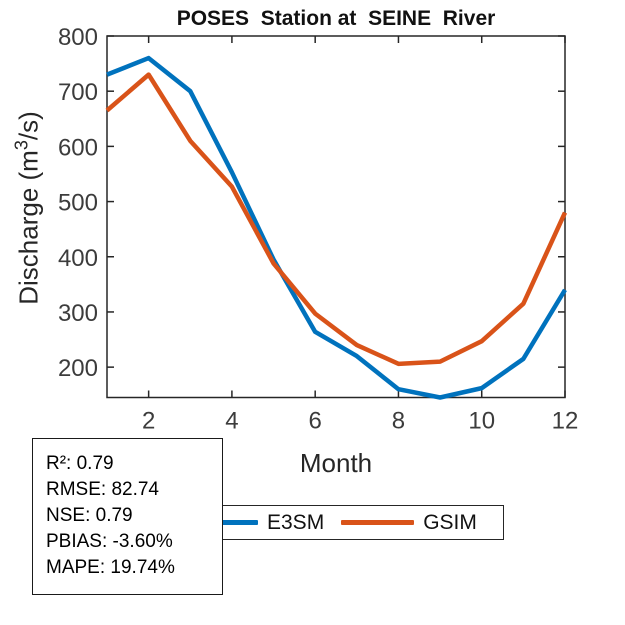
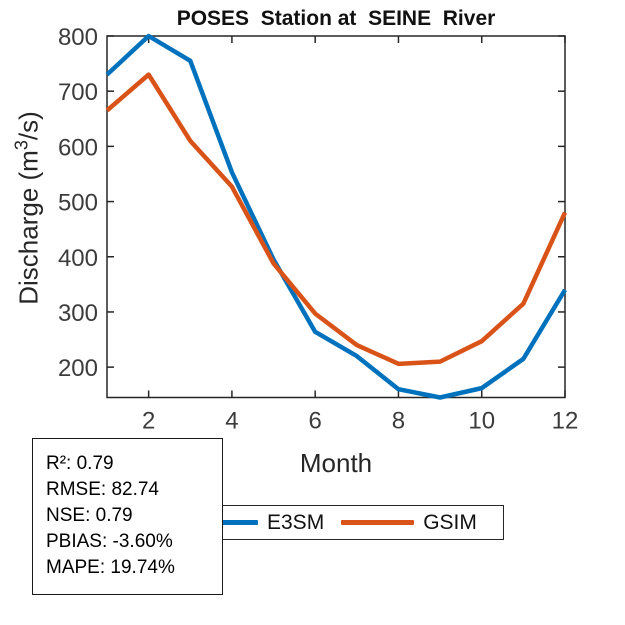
E3SM/2: 760 -> 800
E3SM/3: 700 -> 760
